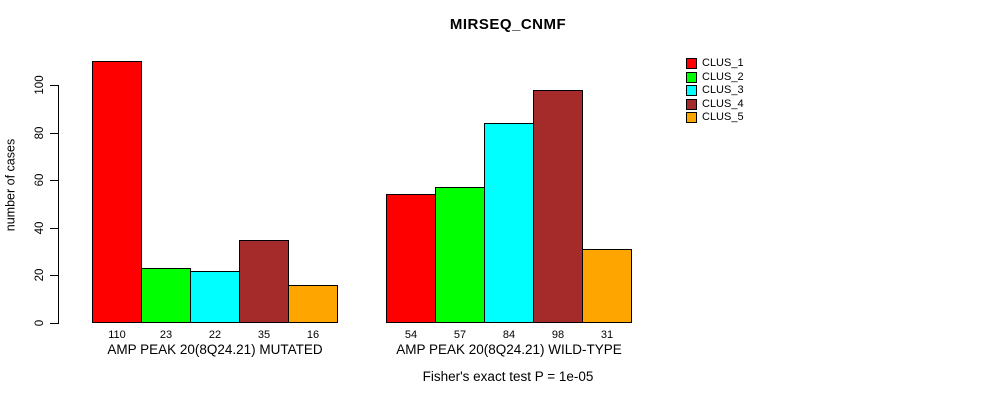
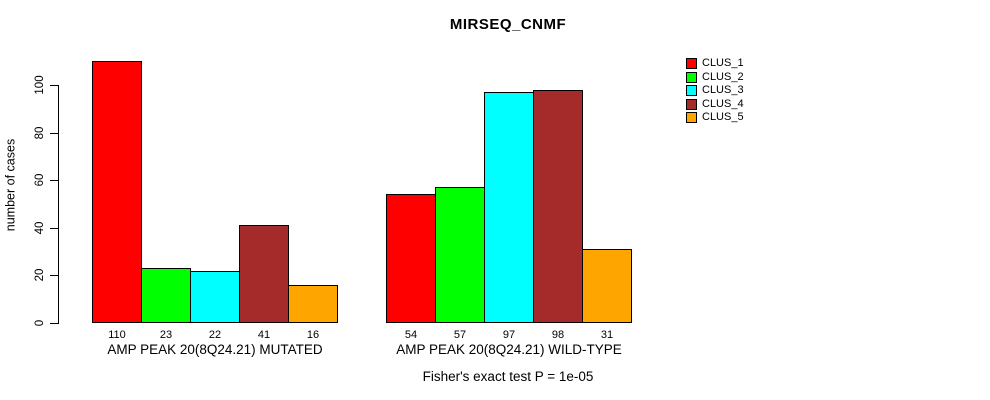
CLUS_4/AMP PEAK 20(8Q24.21) MUTATED: 35 -> 41
CLUS_3/AMP PEAK 20(8Q24.21) WILD-TYPE: 84 -> 97
